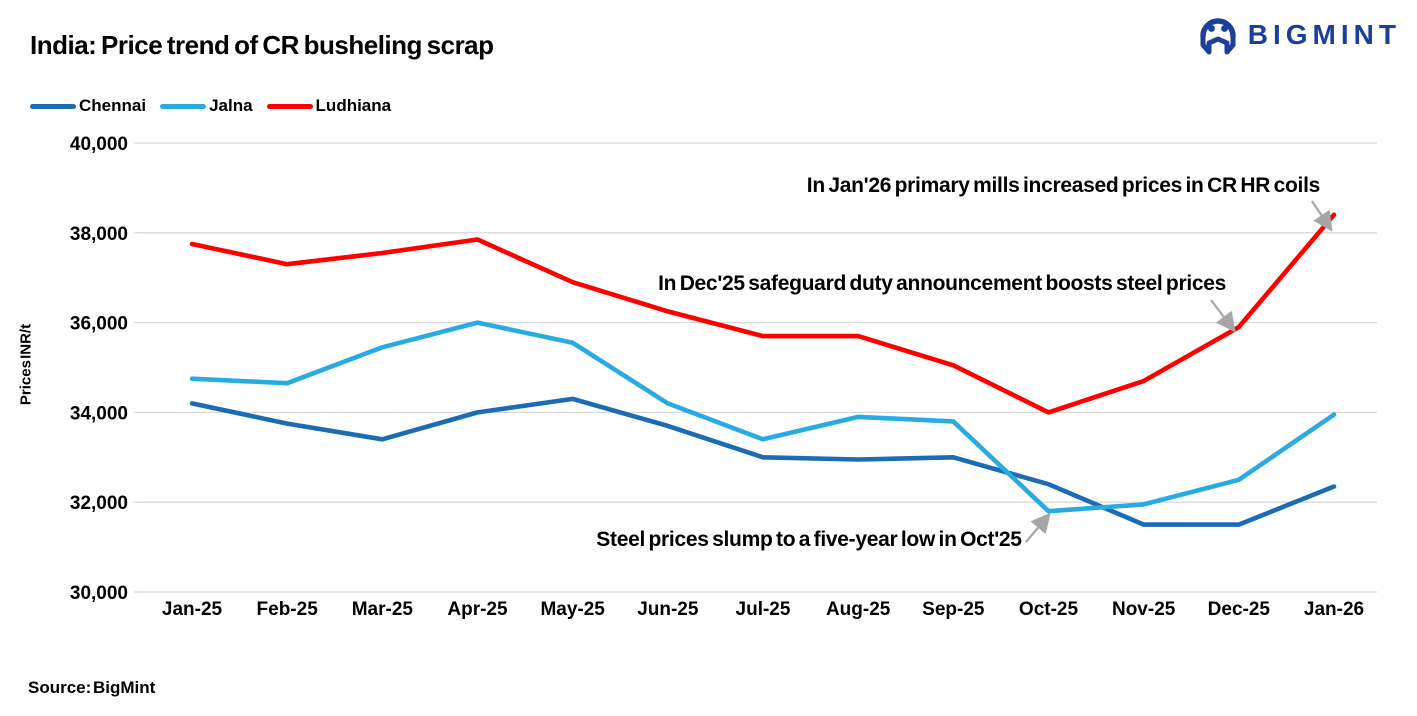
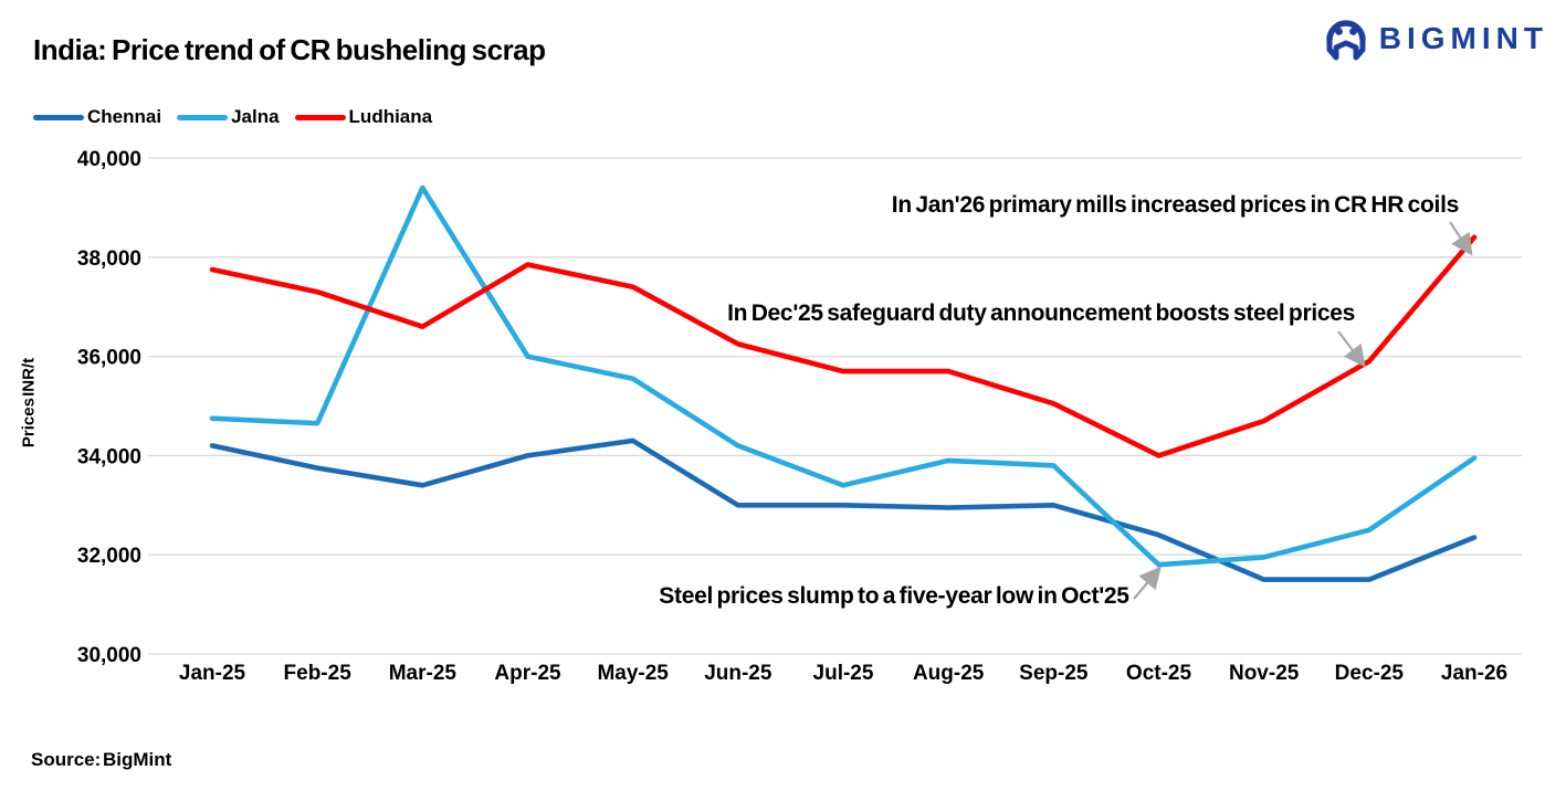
Jalna/Mar-25: 35400 -> 39400
Ludhiana/Mar-25: 37600 -> 36600
Ludhiana/May-25: 36900 -> 37400
Chennai/Jun-25: 33700 -> 33000
